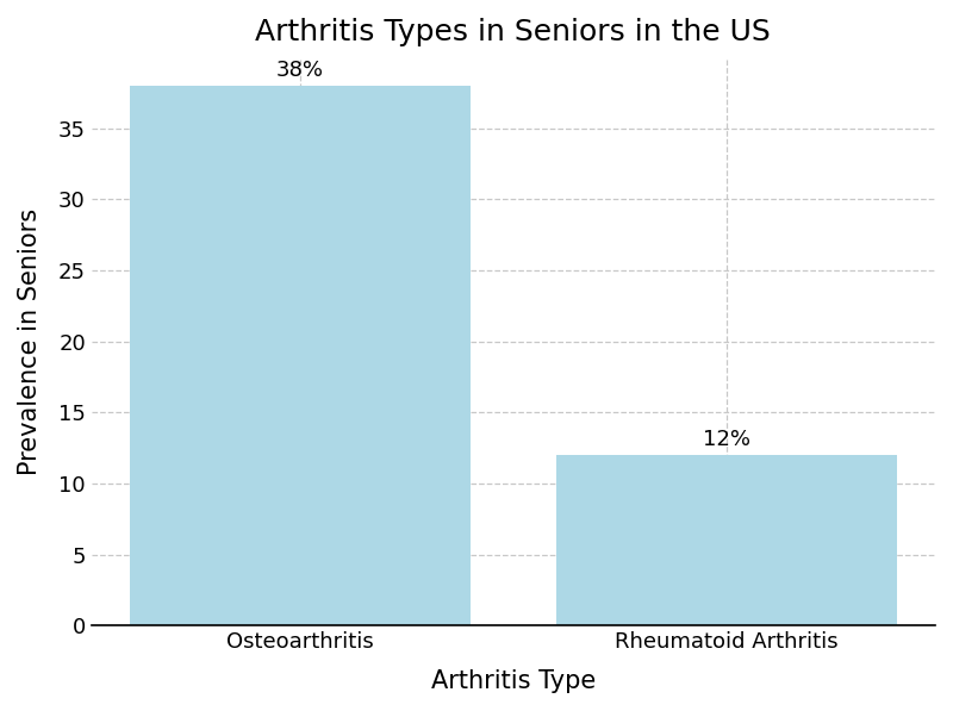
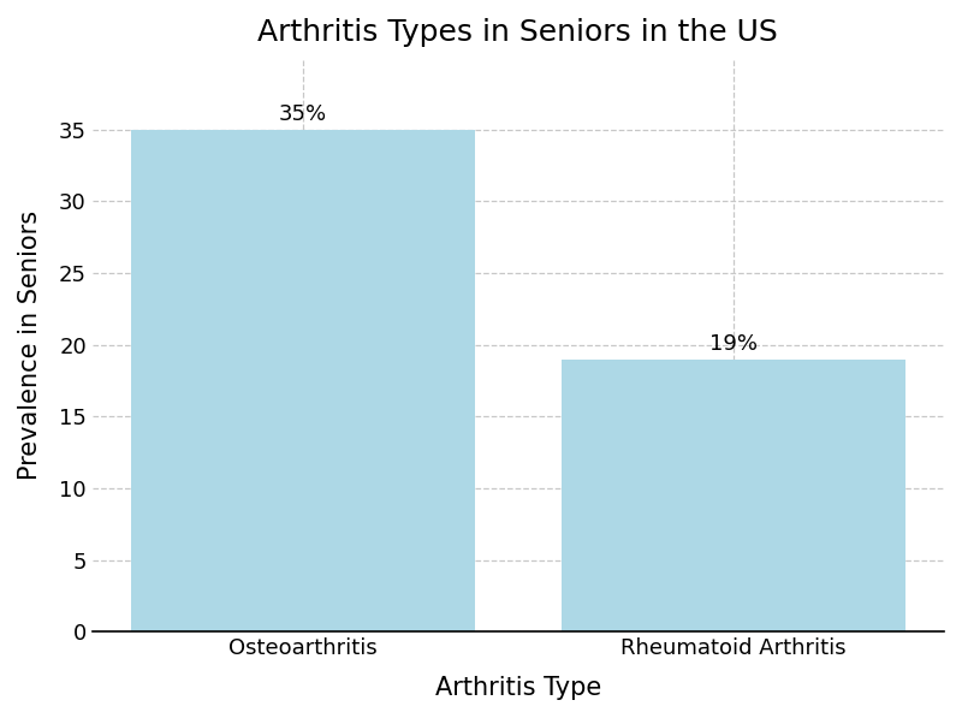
Osteoarthritis: 38% -> 35%
Rheumatoid Arthritis: 12% -> 19%
